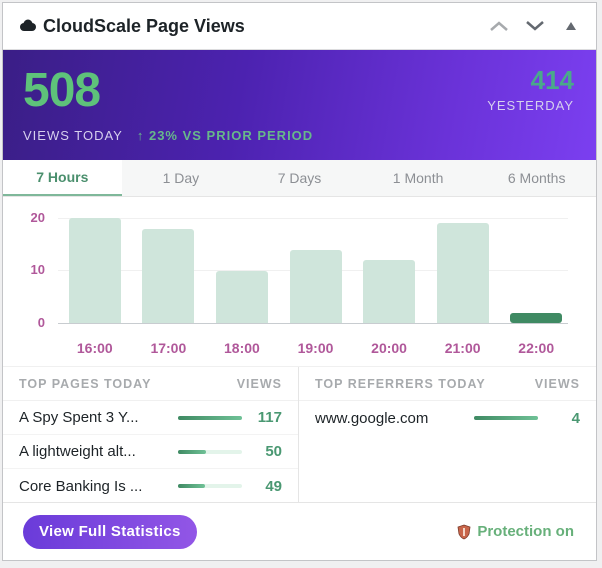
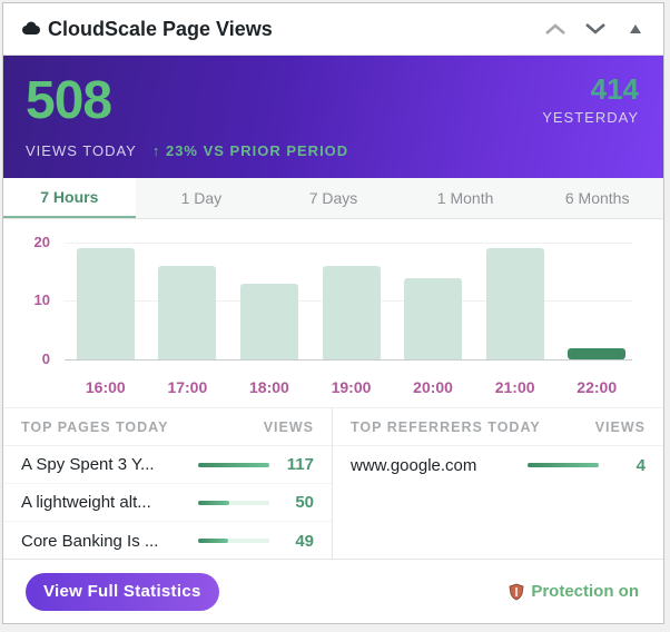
16:00: 20 -> 19
17:00: 18 -> 16
18:00: 10 -> 13
19:00: 14 -> 16
20:00: 12 -> 14
